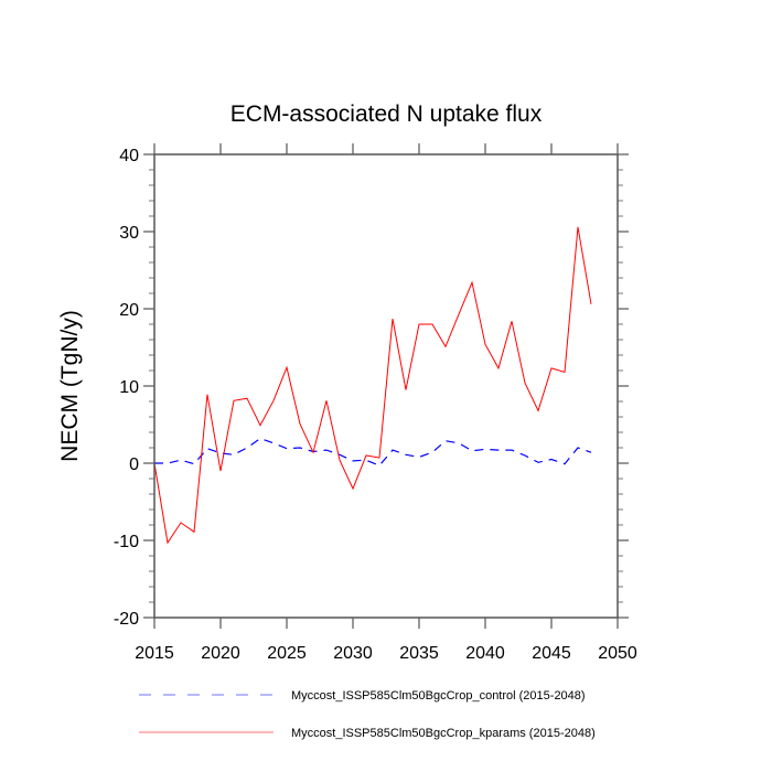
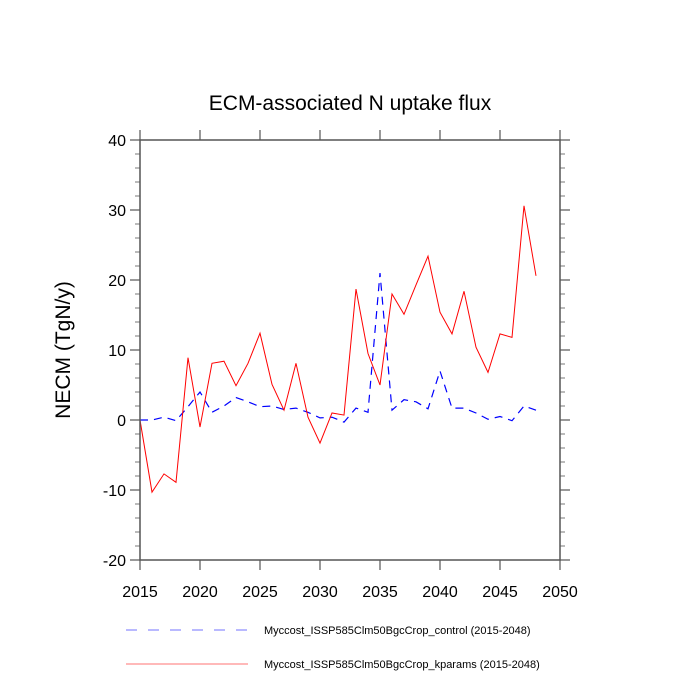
Myccost_ISSP585Clm50BgcCrop_control (2015-2048)/2020: 1 -> 4
Myccost_ISSP585Clm50BgcCrop_control (2015-2048)/2035: 1 -> 21
Myccost_ISSP585Clm50BgcCrop_kparams (2015-2048)/2035: 18 -> 5
Myccost_ISSP585Clm50BgcCrop_control (2015-2048)/2040: 2 -> 7
